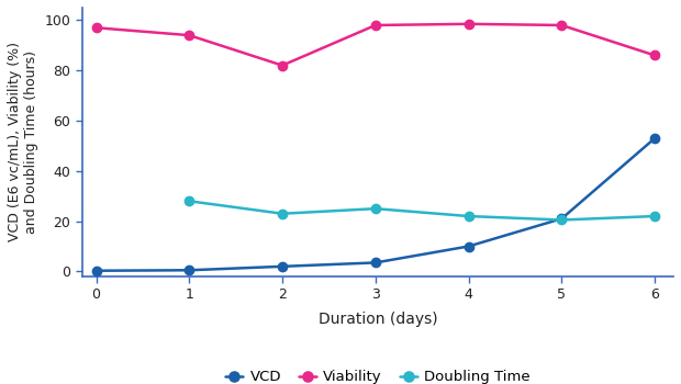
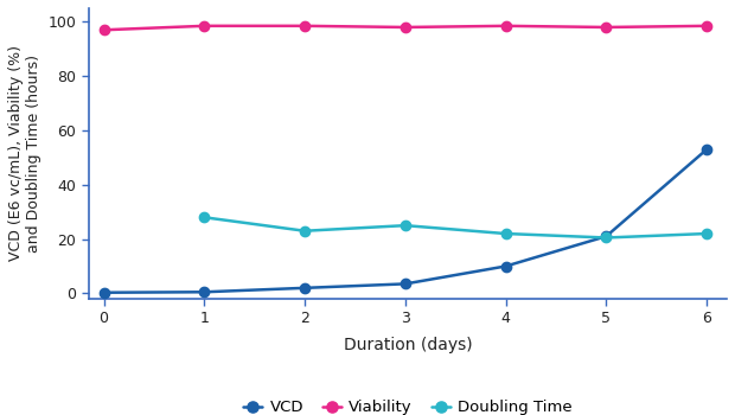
Viability/1: 94.0 -> 98.5
Viability/2: 82.0 -> 98.5
Viability/6: 86.0 -> 98.5
